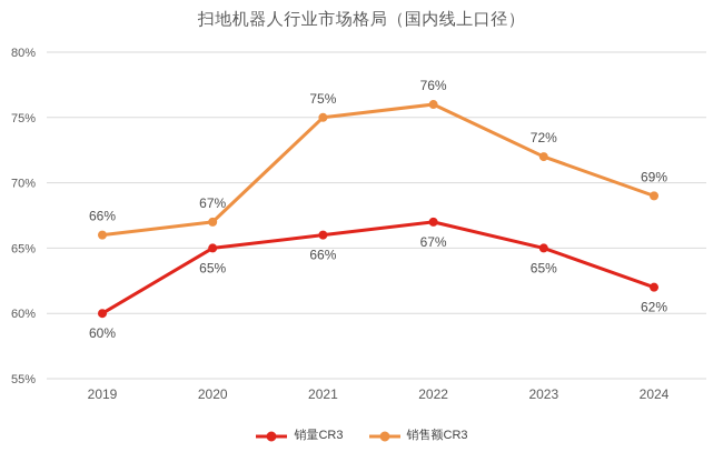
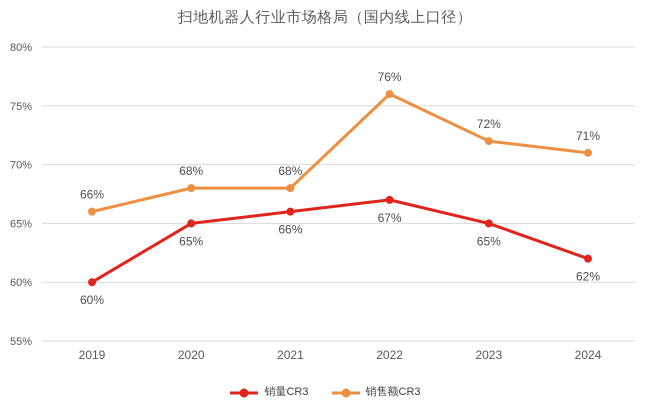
销售额CR3/2020: 67% -> 68%
销售额CR3/2021: 75% -> 68%
销售额CR3/2024: 69% -> 71%
